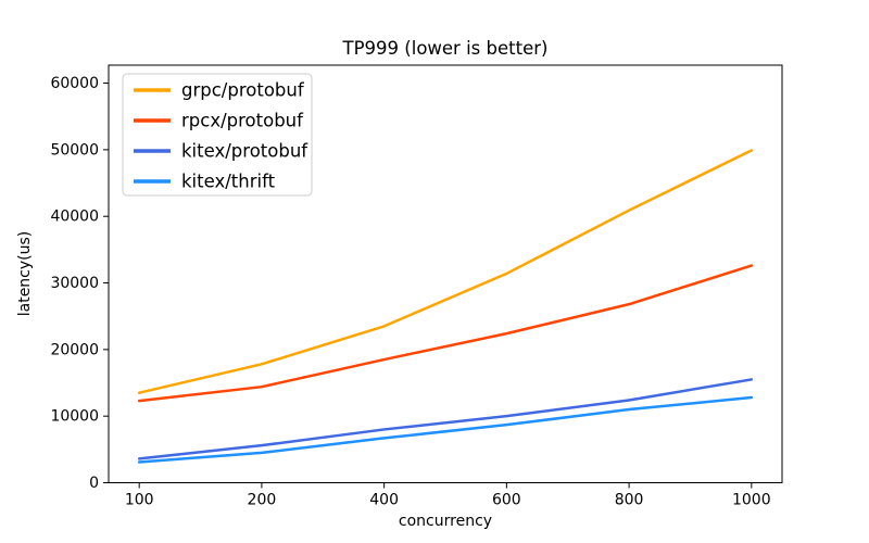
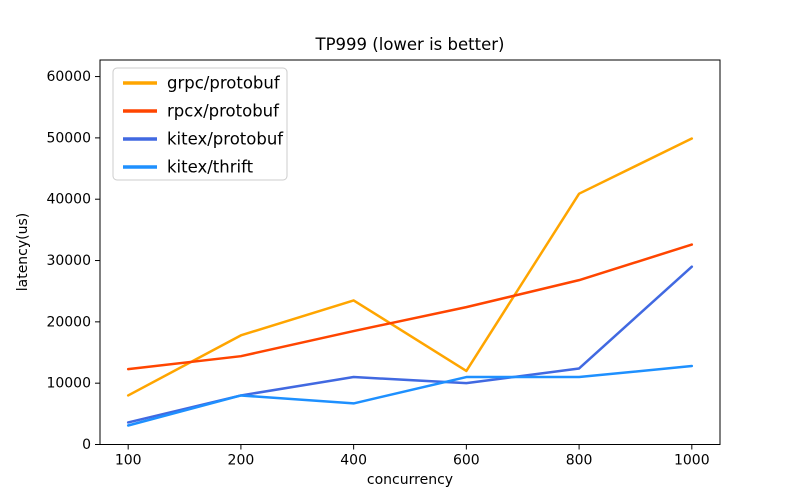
grpc/protobuf/100: 14000 -> 8000
kitex/protobuf/200: 6000 -> 8000
kitex/thrift/200: 4000 -> 8000
kitex/protobuf/400: 8000 -> 11000
grpc/protobuf/600: 31000 -> 12000
kitex/thrift/600: 9000 -> 11000
kitex/protobuf/1000: 16000 -> 29000
